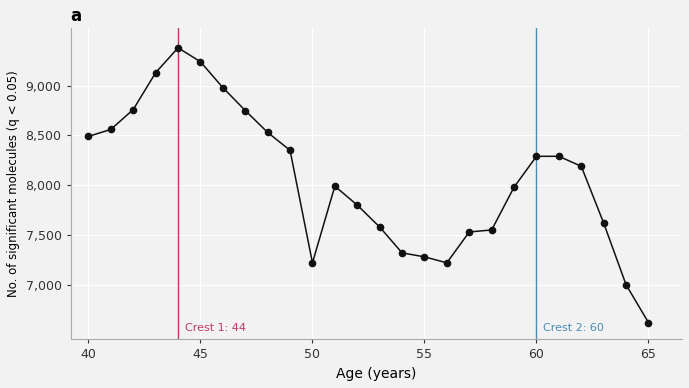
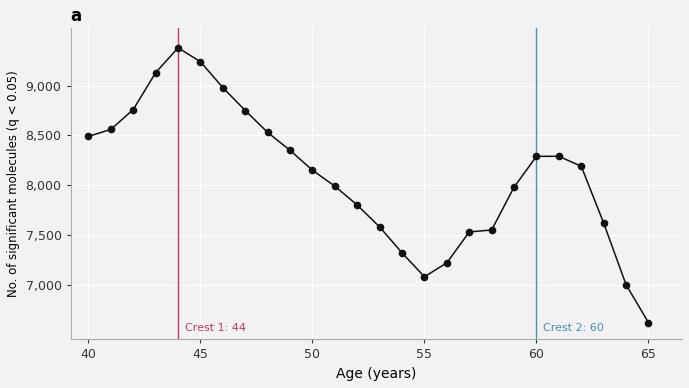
50: 7,220 -> 8,150
55: 7,280 -> 7,080
